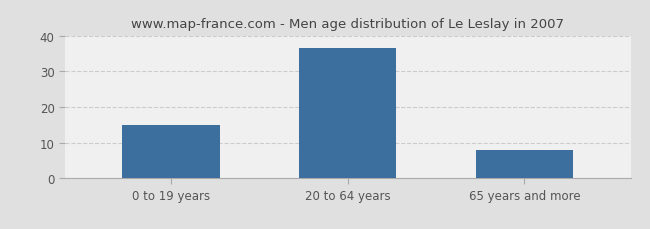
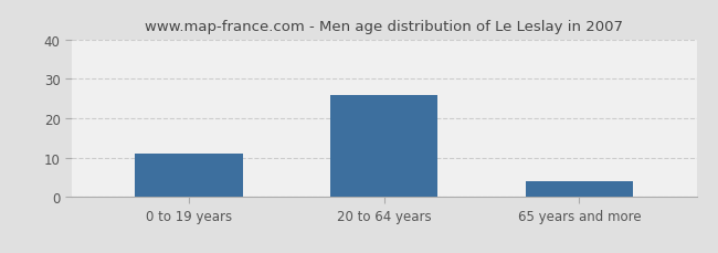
0 to 19 years: 15.0 -> 11.0
20 to 64 years: 36.5 -> 26.0
65 years and more: 8.0 -> 4.0
